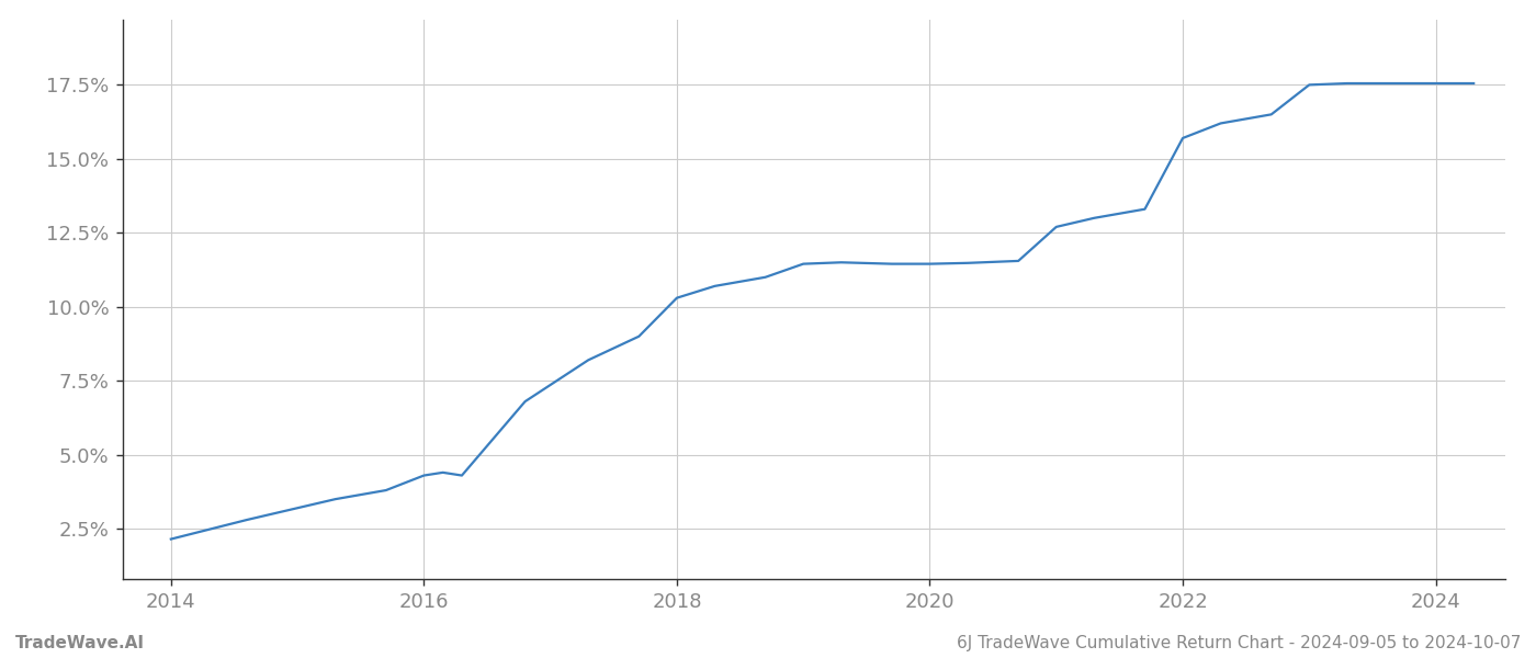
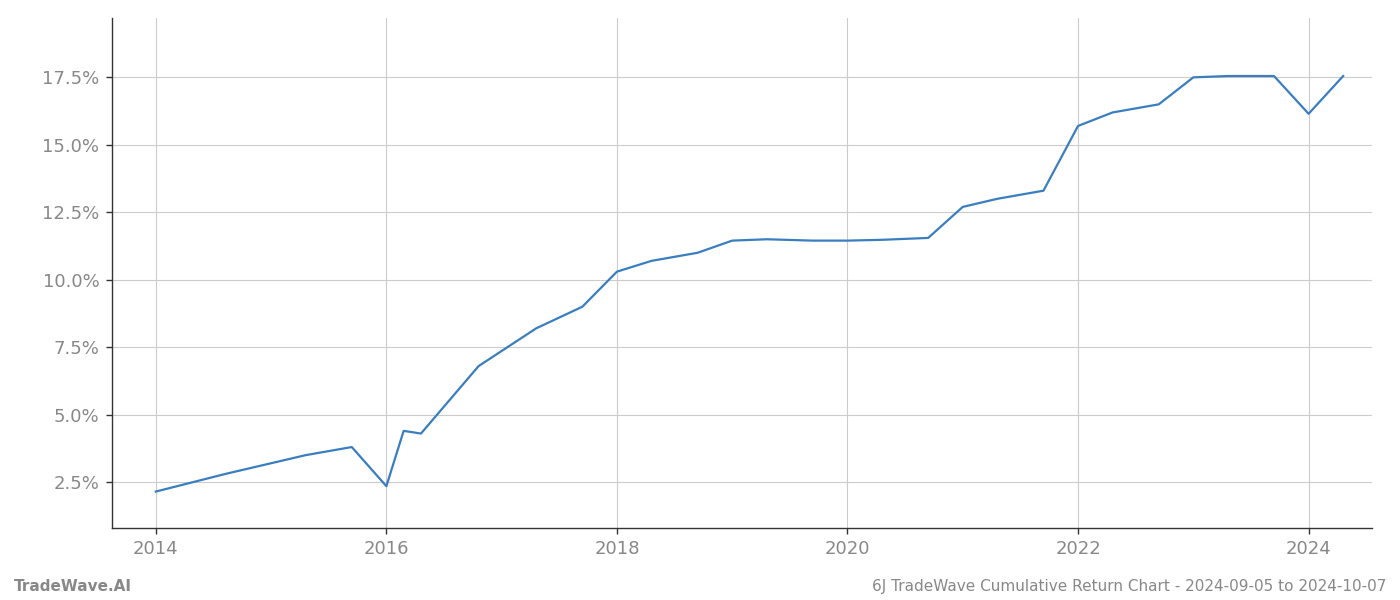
2016: 4.30% -> 2.35%
2024: 17.55% -> 16.15%
